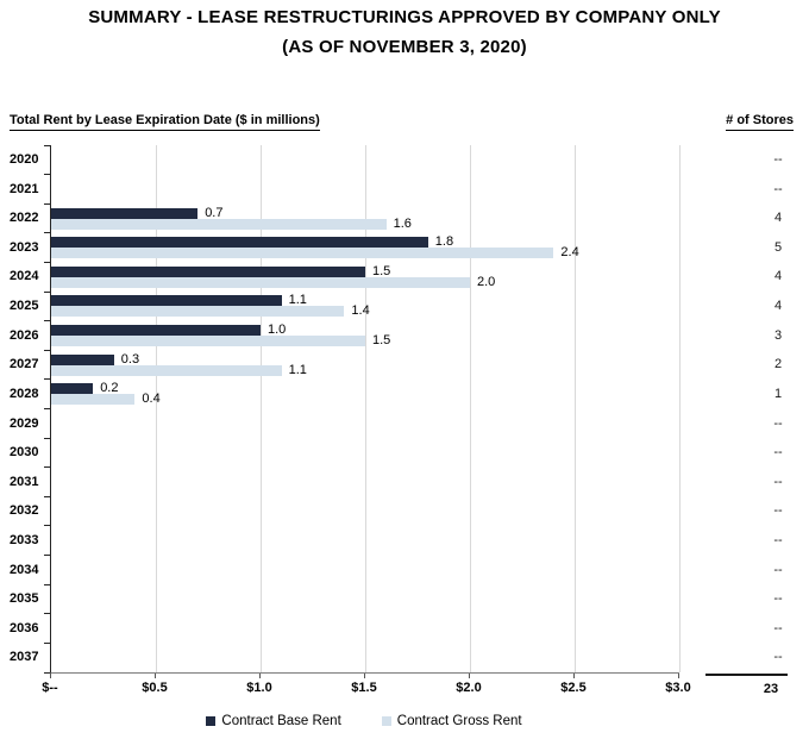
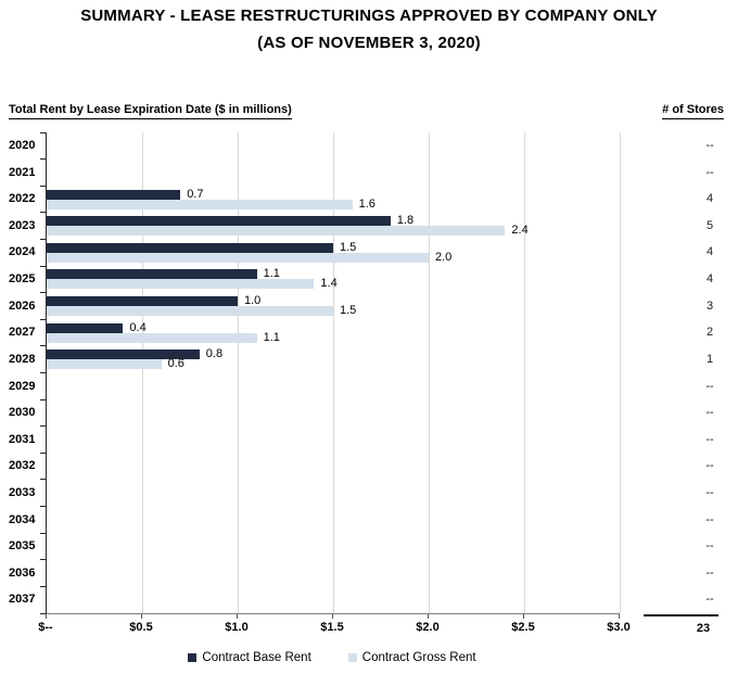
Contract Base Rent/2027: 0.3 -> 0.4
Contract Base Rent/2028: 0.2 -> 0.8
Contract Gross Rent/2028: 0.4 -> 0.6
